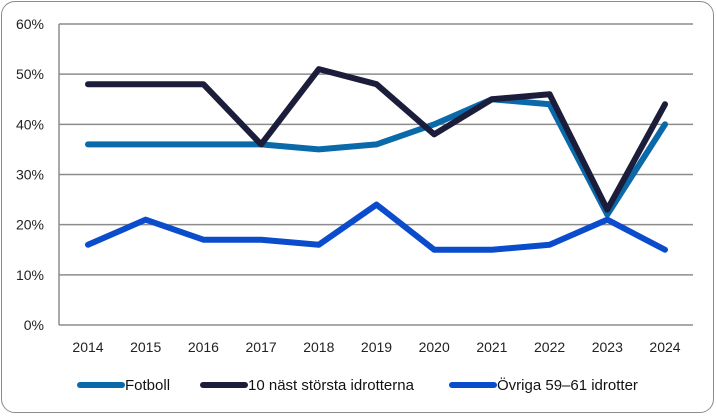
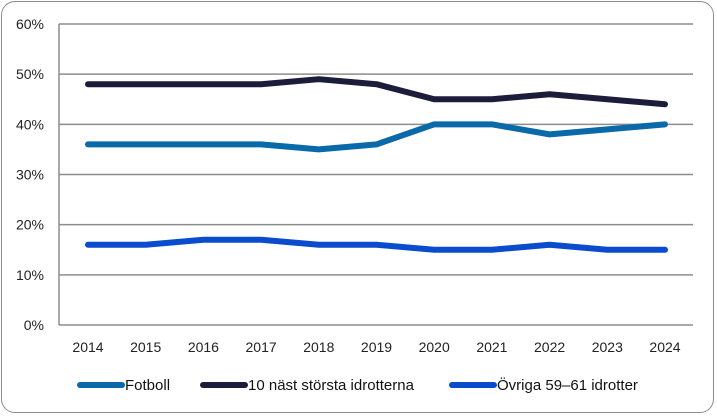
Övriga 59–61 idrotter/2015: 21% -> 16%
10 näst största idrotterna/2017: 36% -> 48%
10 näst största idrotterna/2018: 51% -> 49%
Övriga 59–61 idrotter/2019: 24% -> 16%
10 näst största idrotterna/2020: 38% -> 45%
Fotboll/2021: 45% -> 40%
Fotboll/2022: 44% -> 38%
Fotboll/2023: 22% -> 39%
10 näst största idrotterna/2023: 23% -> 45%
Övriga 59–61 idrotter/2023: 21% -> 15%
